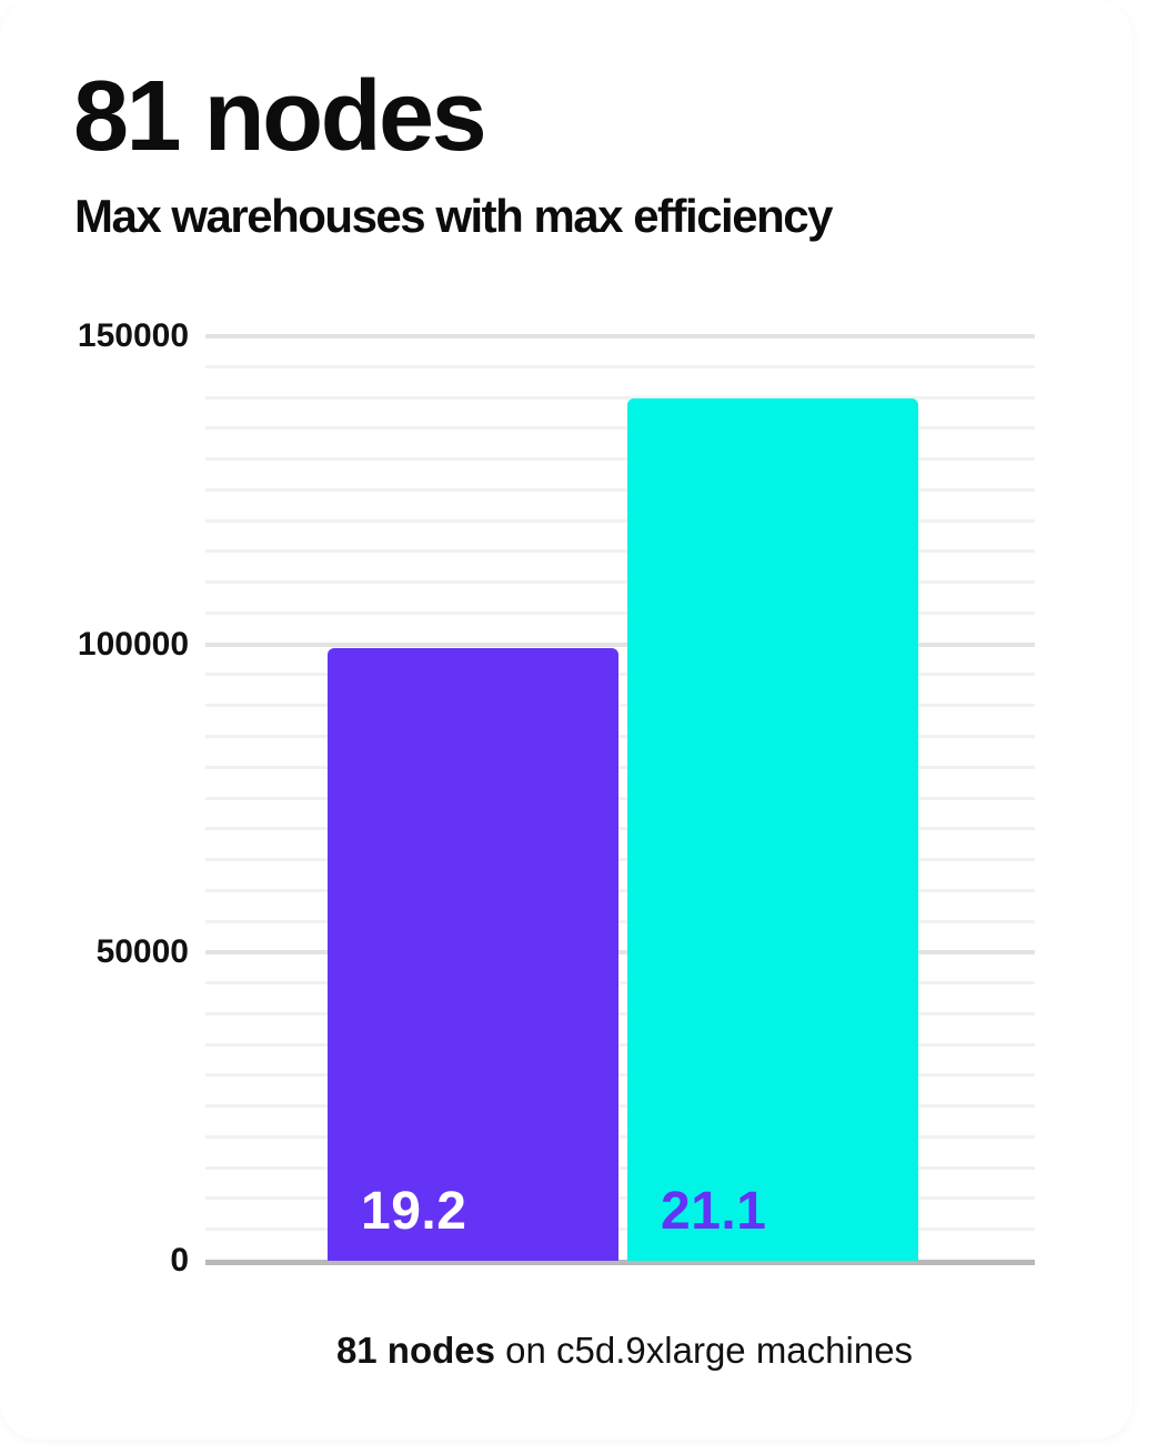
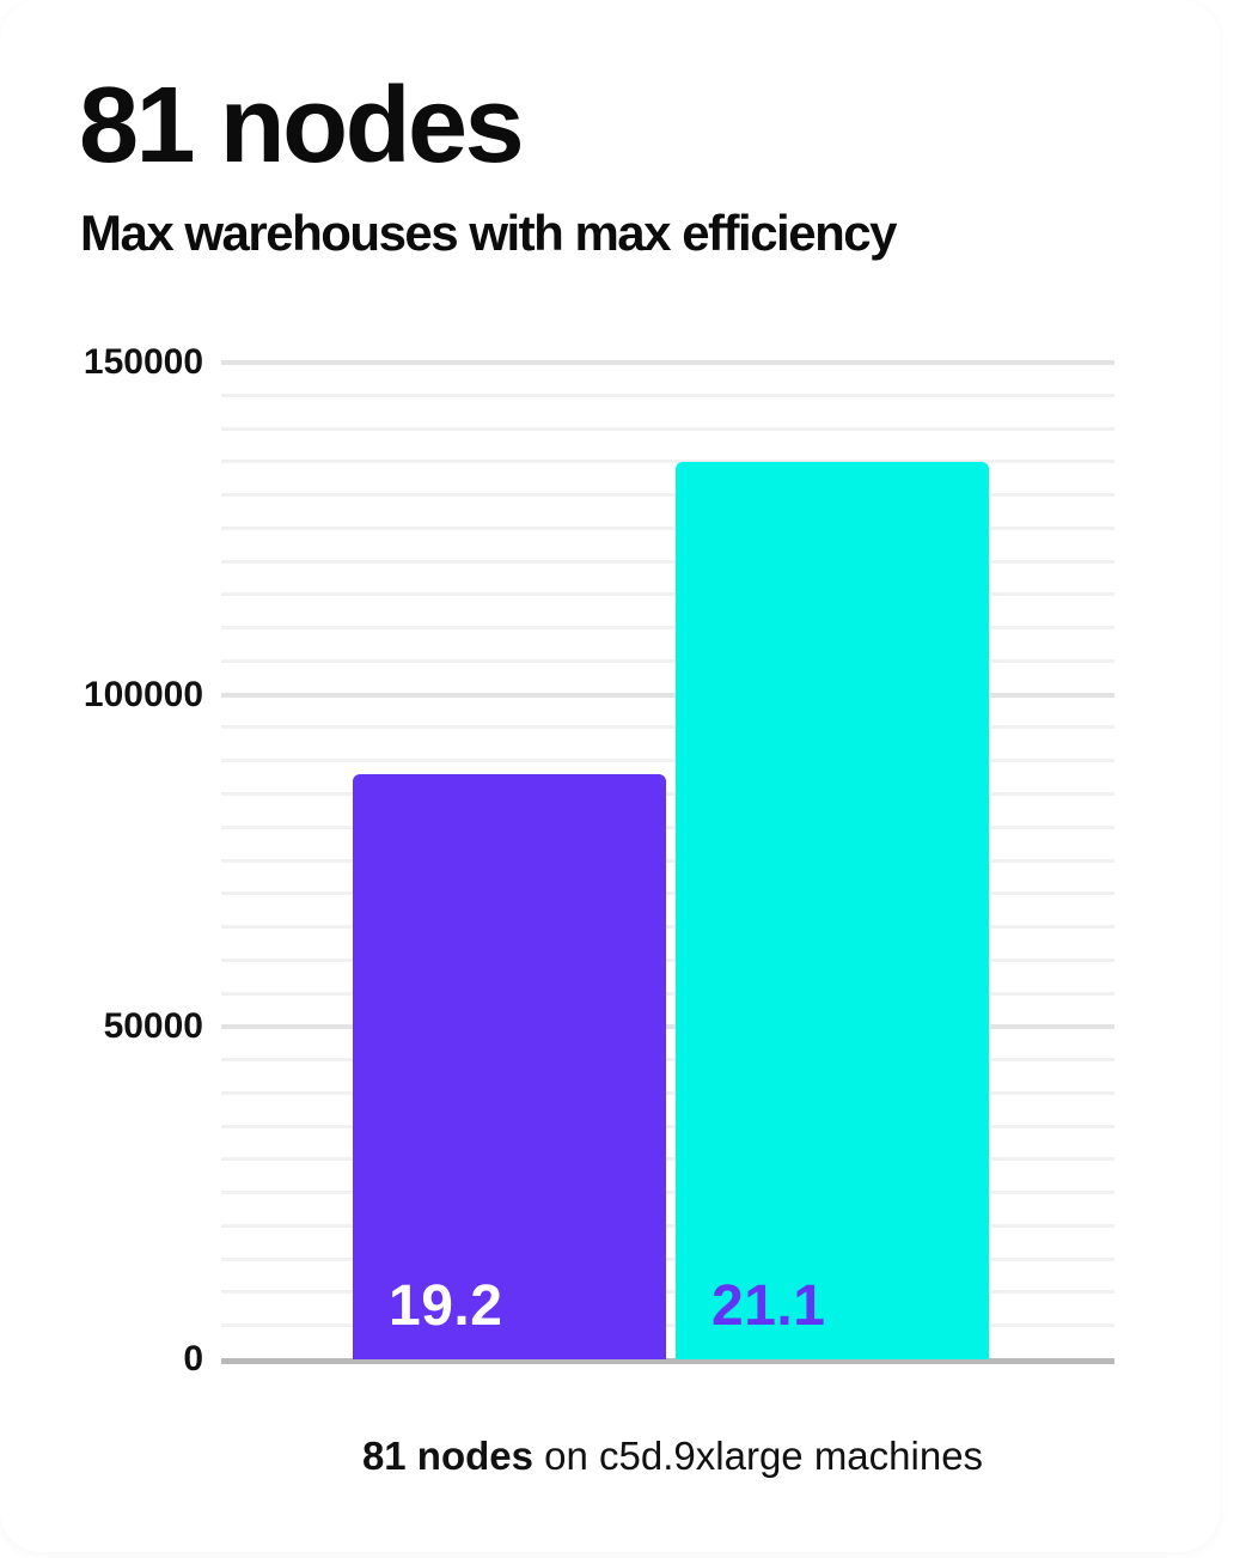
19.2: 99000 -> 88000
21.1: 140000 -> 135000
